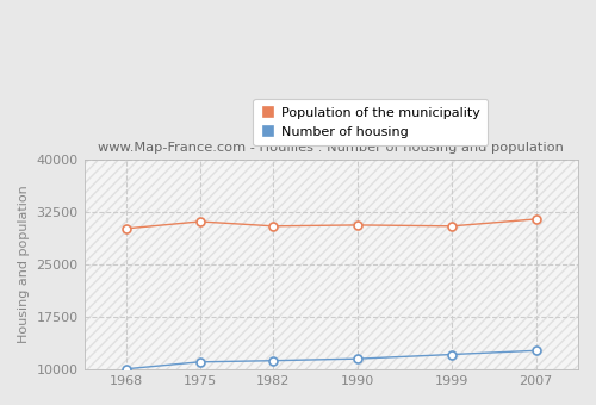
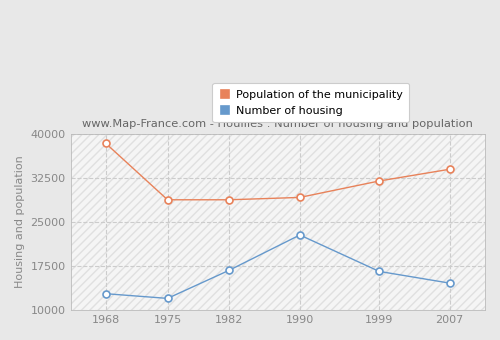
Number of housing/1968: 10100 -> 12800
Population of the municipality/1968: 30200 -> 38400
Number of housing/1975: 11100 -> 12000
Population of the municipality/1975: 31200 -> 28800
Number of housing/1982: 11300 -> 16800
Population of the municipality/1982: 30500 -> 28800
Number of housing/1990: 11500 -> 22800
Population of the municipality/1990: 30600 -> 29200
Number of housing/1999: 12200 -> 16600
Population of the municipality/1999: 30500 -> 32000
Number of housing/2007: 12700 -> 14600
Population of the municipality/2007: 31500 -> 34000
